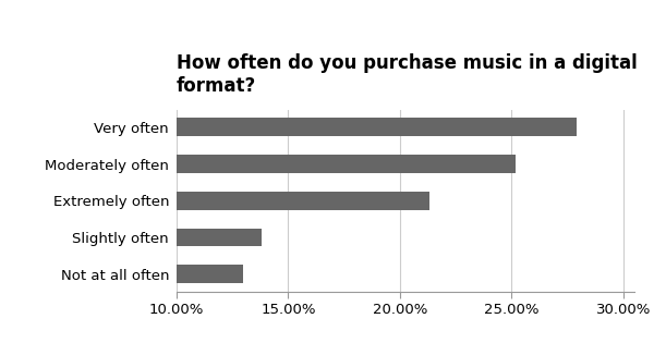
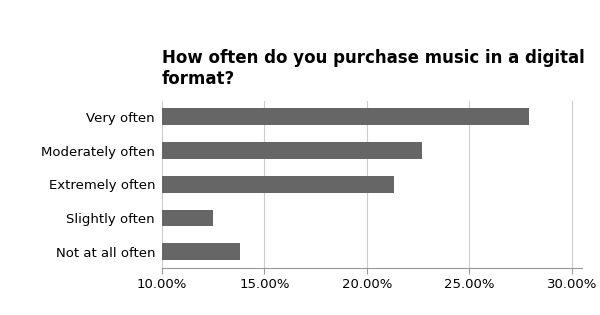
Moderately often: 25.2% -> 22.7%
Slightly often: 13.8% -> 12.5%
Not at all often: 13.0% -> 13.8%
